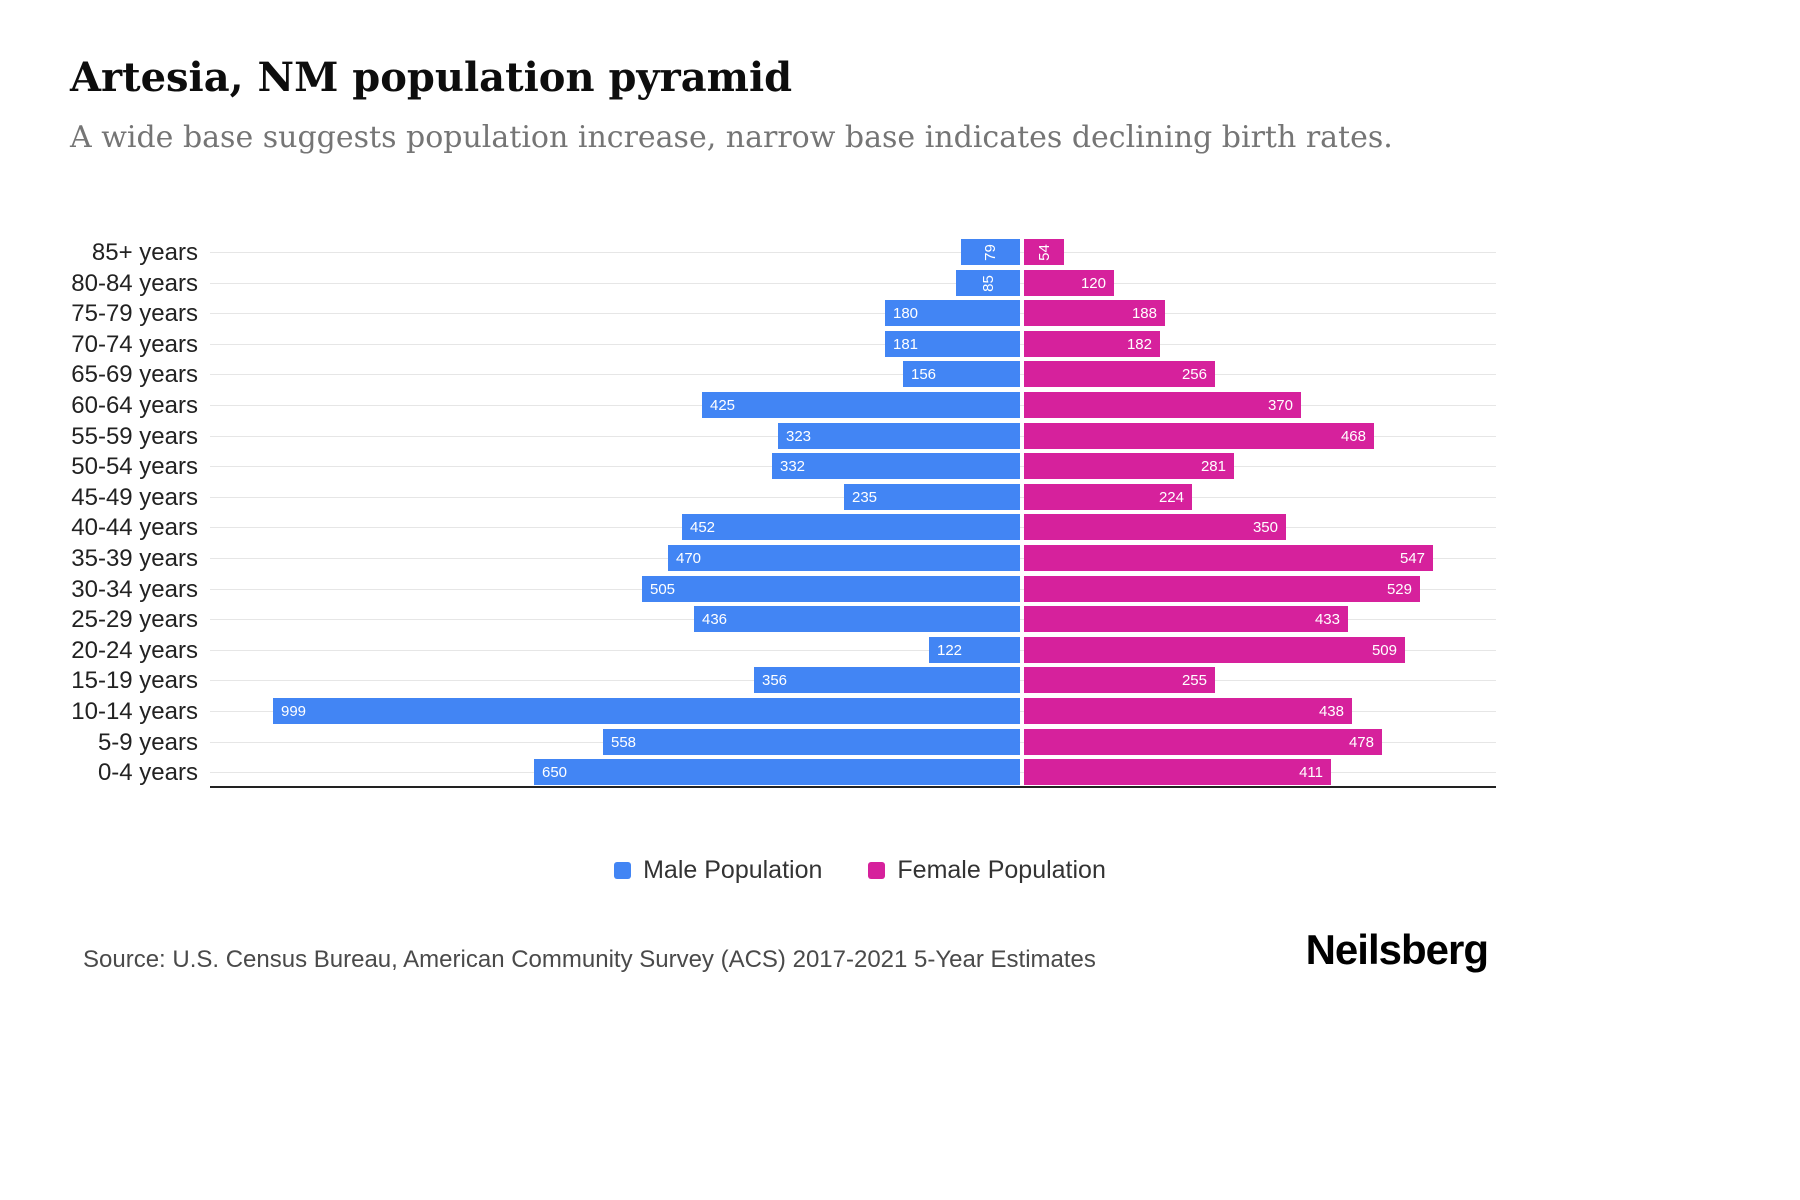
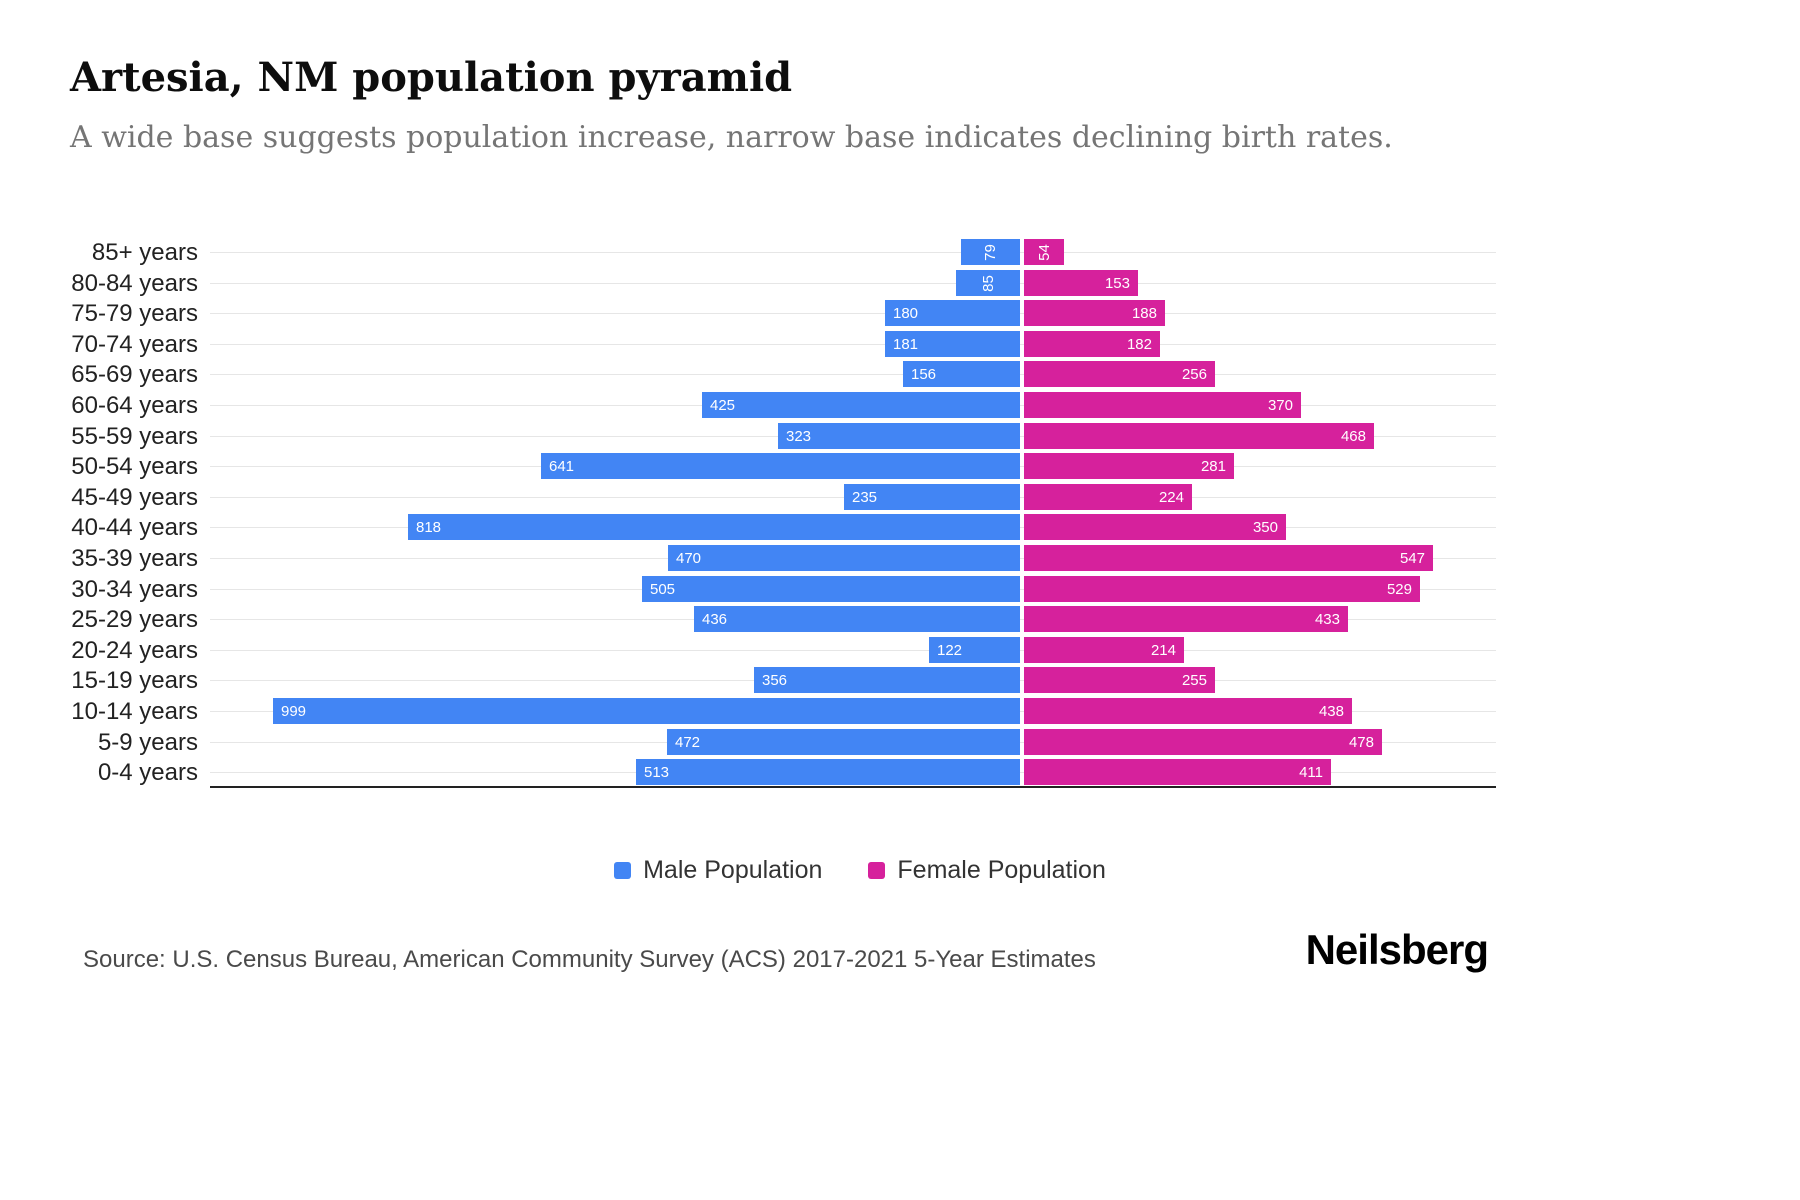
Female Population/80-84 years: 120 -> 153
Male Population/50-54 years: 332 -> 641
Male Population/40-44 years: 452 -> 818
Female Population/20-24 years: 509 -> 214
Male Population/5-9 years: 558 -> 472
Male Population/0-4 years: 650 -> 513
